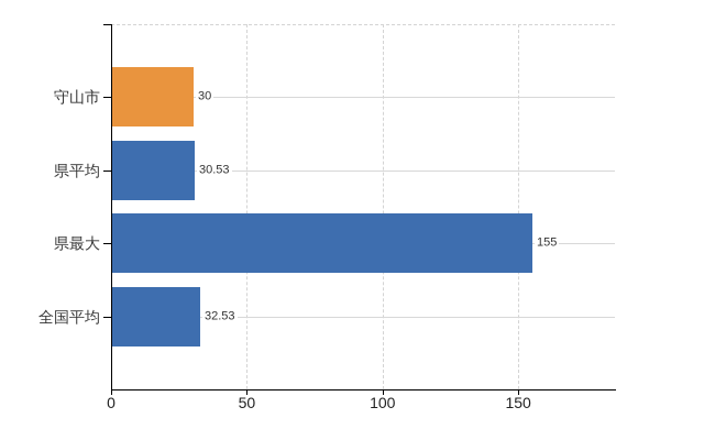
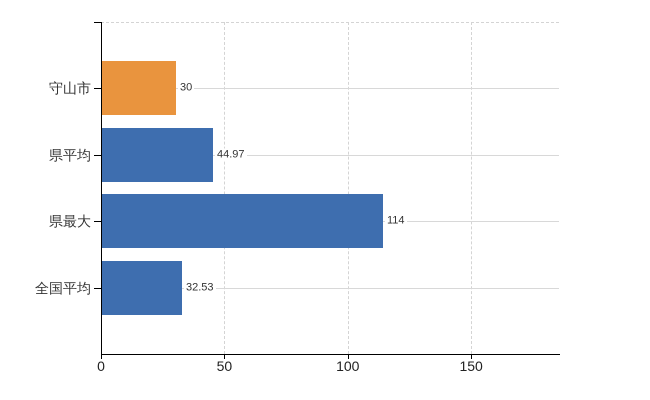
県平均: 30.53 -> 44.97
県最大: 155 -> 114
